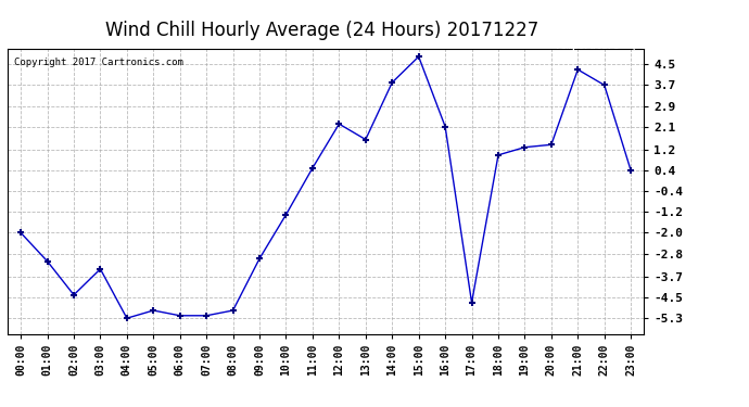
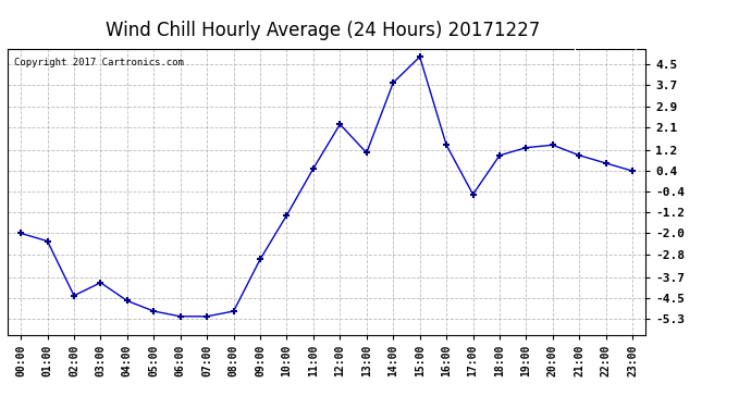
01:00: -3.1 -> -2.3
03:00: -3.4 -> -3.9
04:00: -5.3 -> -4.6
13:00: 1.6 -> 1.1
16:00: 2.1 -> 1.4
17:00: -4.7 -> -0.5
21:00: 4.3 -> 1.0
22:00: 3.7 -> 0.7
